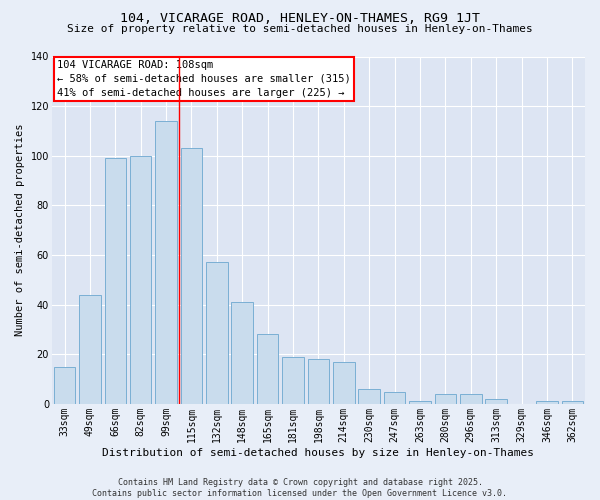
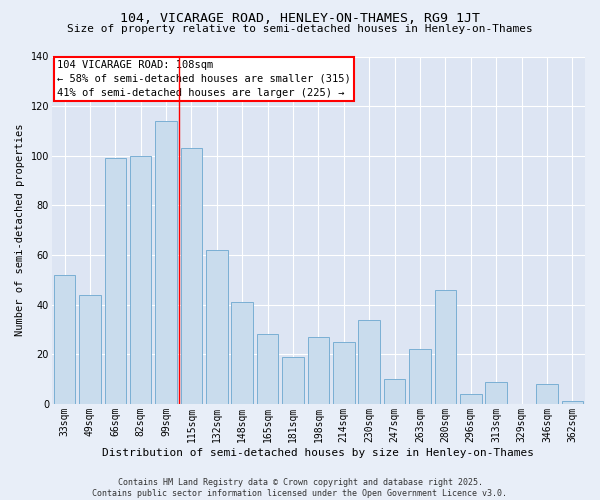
33sqm: 15 -> 52
132sqm: 57 -> 62
198sqm: 18 -> 27
214sqm: 17 -> 25
230sqm: 6 -> 34
247sqm: 5 -> 10
263sqm: 1 -> 22
280sqm: 4 -> 46
313sqm: 2 -> 9
346sqm: 1 -> 8
